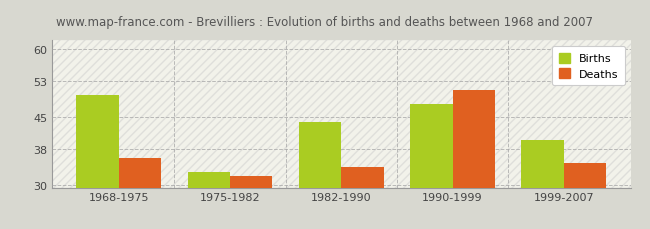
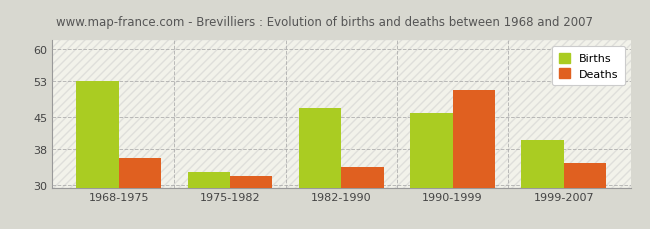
Births/1968-1975: 50 -> 53
Births/1982-1990: 44 -> 47
Births/1990-1999: 48 -> 46
